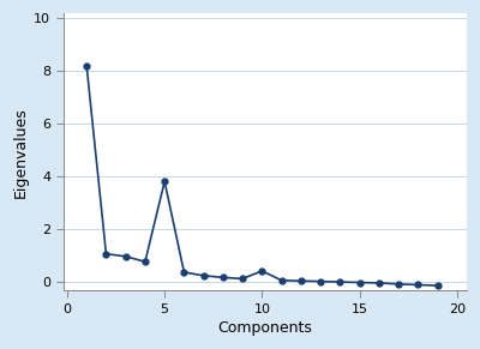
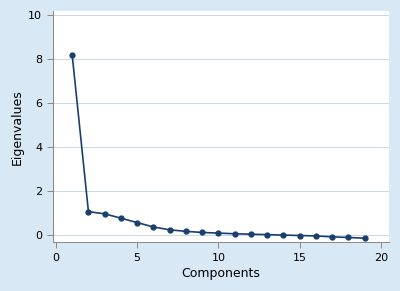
5: 3.80 -> 0.55
10: 0.40 -> 0.07
